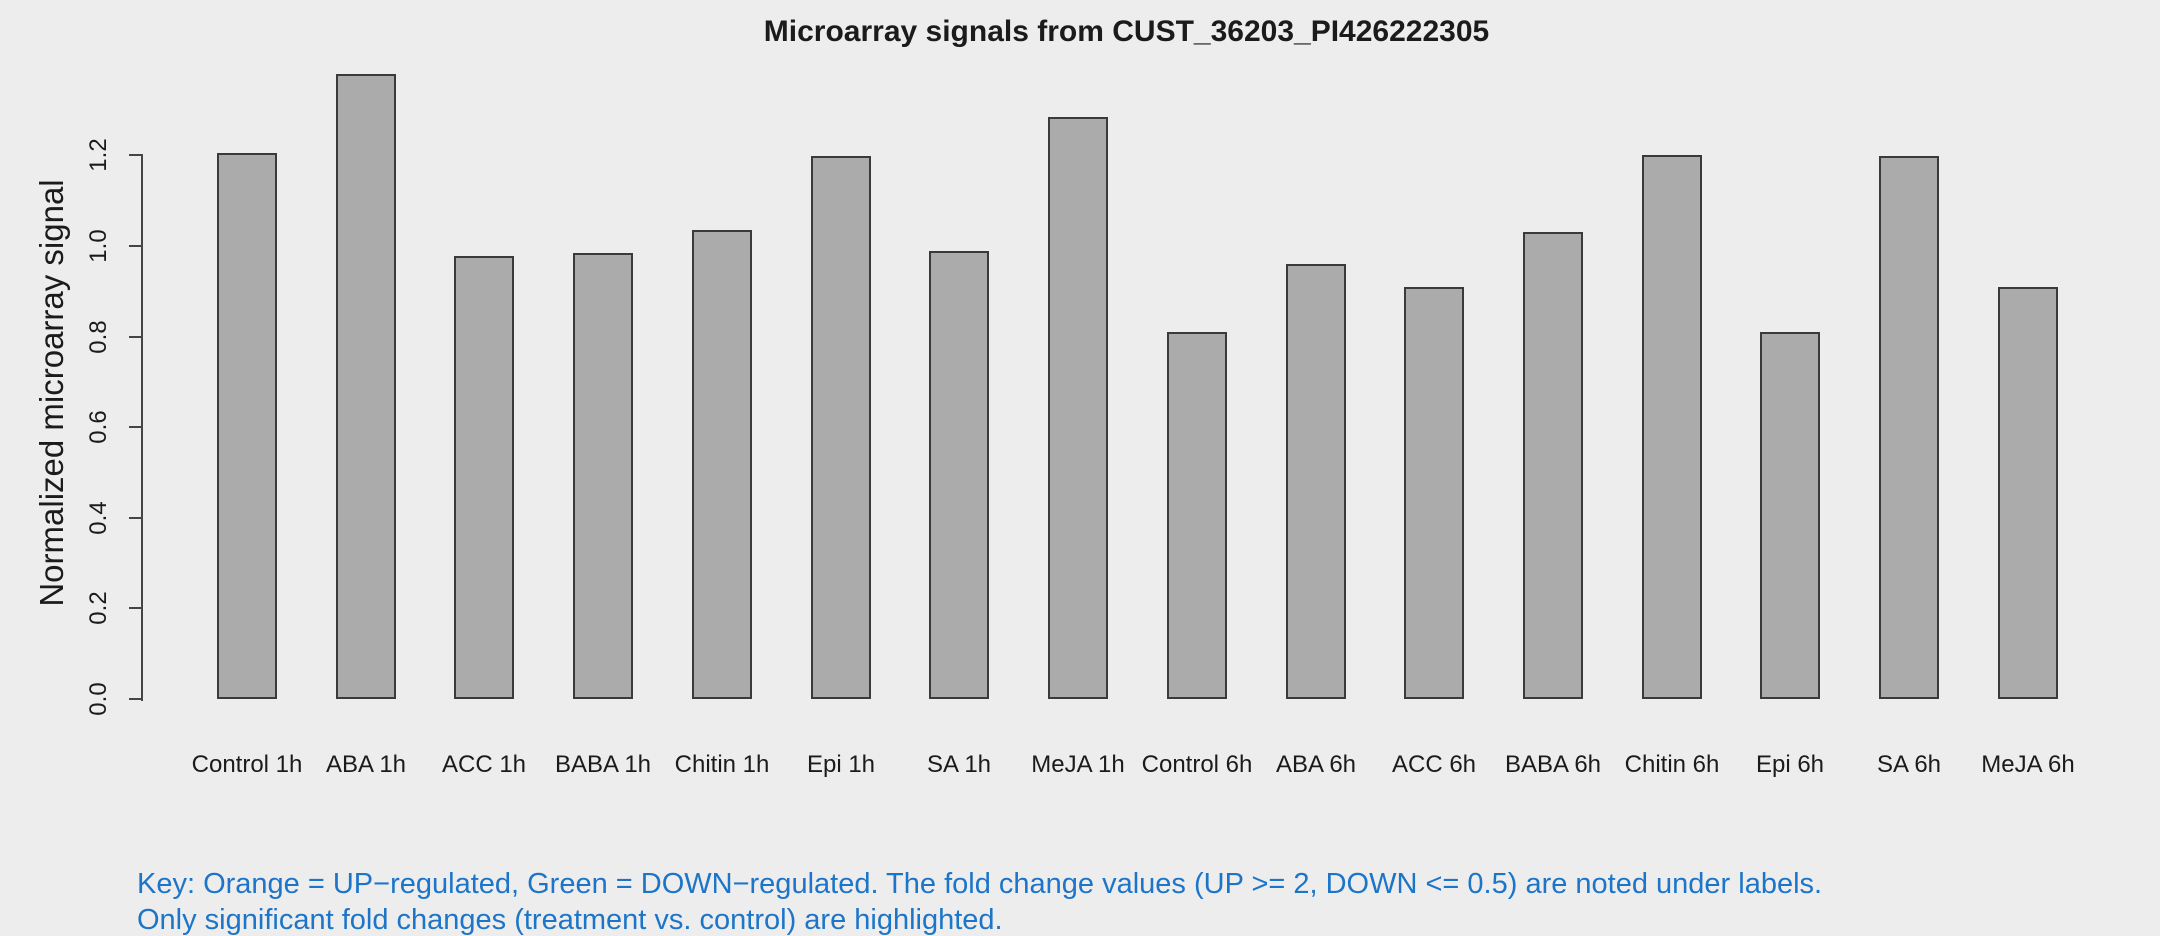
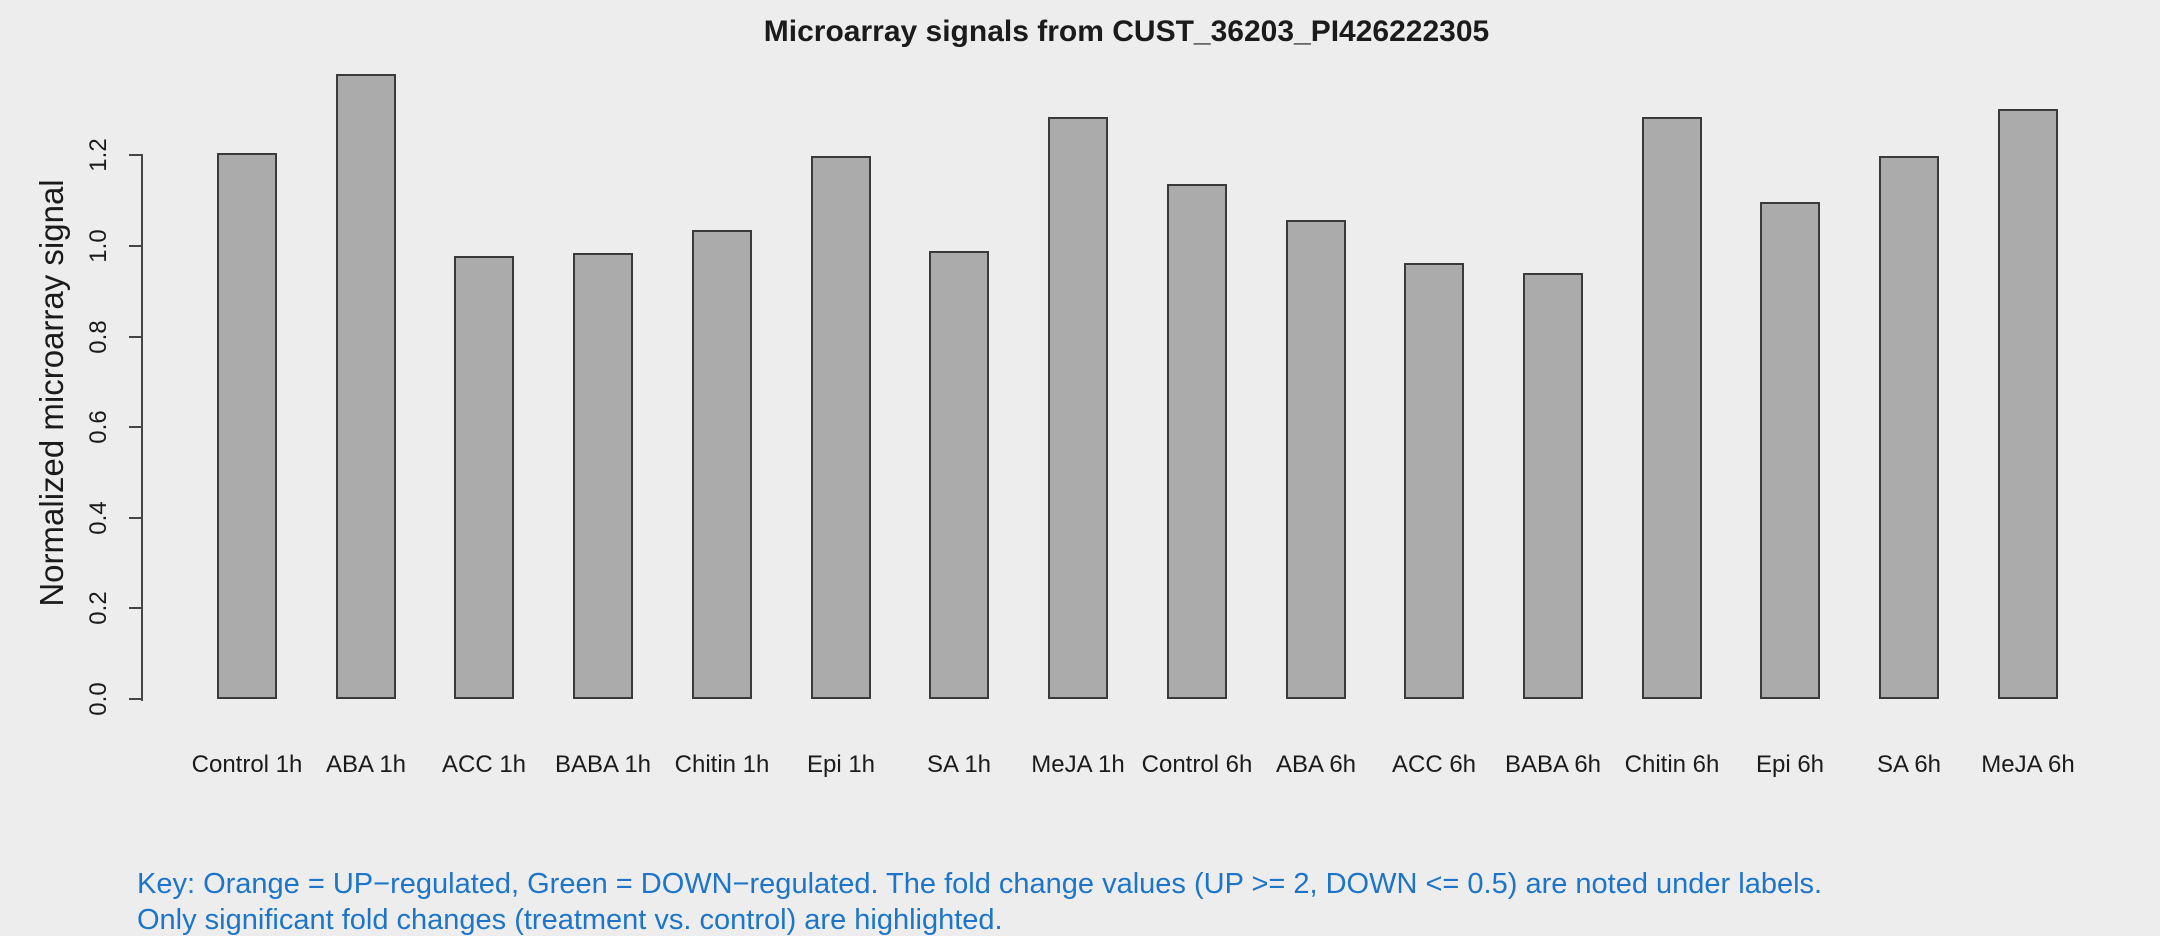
Control 6h: 0.81 -> 1.14
ABA 6h: 0.96 -> 1.06
ACC 6h: 0.91 -> 0.96
BABA 6h: 1.03 -> 0.94
Chitin 6h: 1.20 -> 1.28
Epi 6h: 0.81 -> 1.10
MeJA 6h: 0.91 -> 1.30
